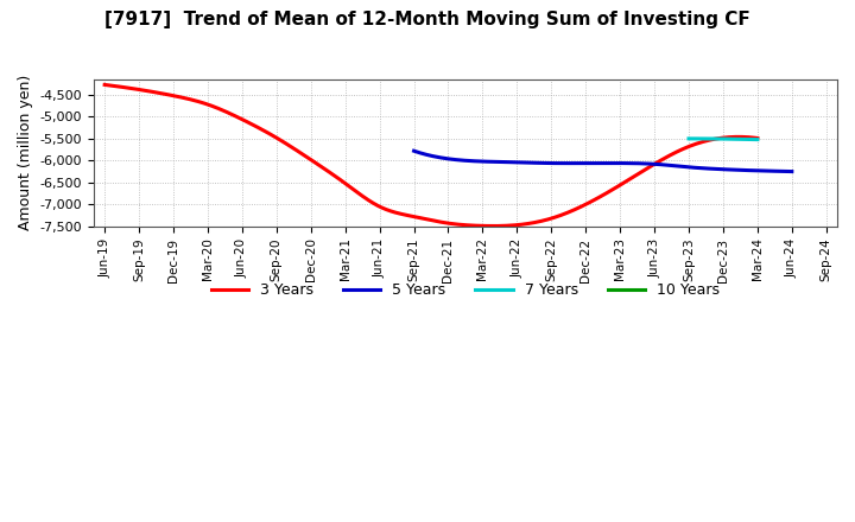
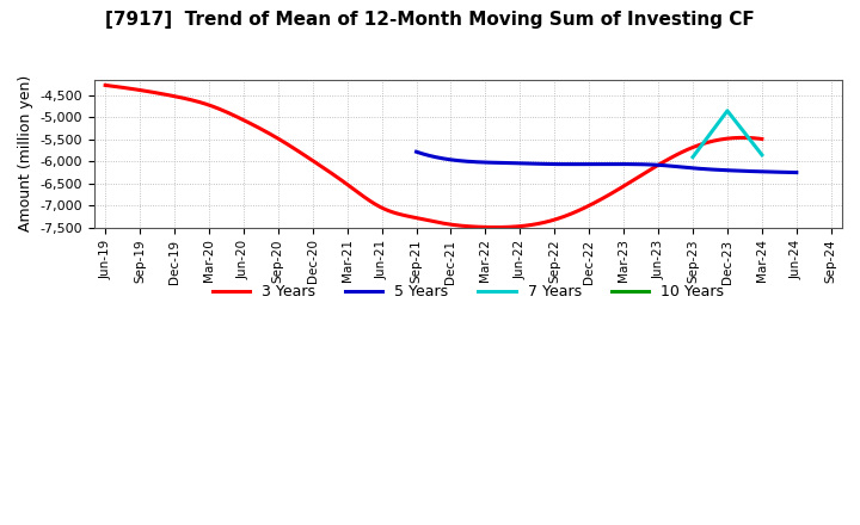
7 Years/Sep-23: -5,500 -> -5,900
7 Years/Dec-23: -5,500 -> -4,850
7 Years/Mar-24: -5,520 -> -5,850
